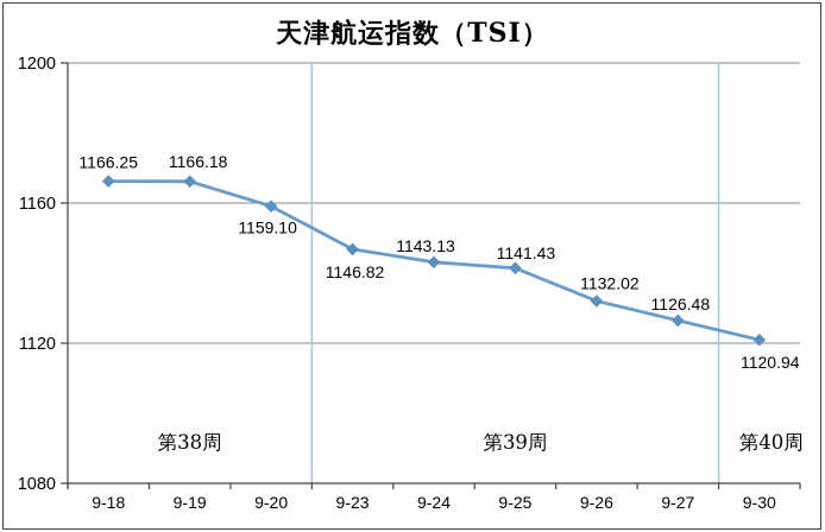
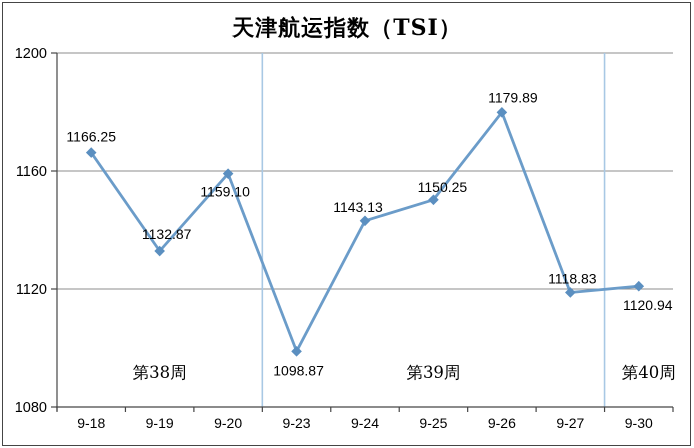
9-19: 1166.18 -> 1132.87
9-23: 1146.82 -> 1098.87
9-25: 1141.43 -> 1150.25
9-26: 1132.02 -> 1179.89
9-27: 1126.48 -> 1118.83
